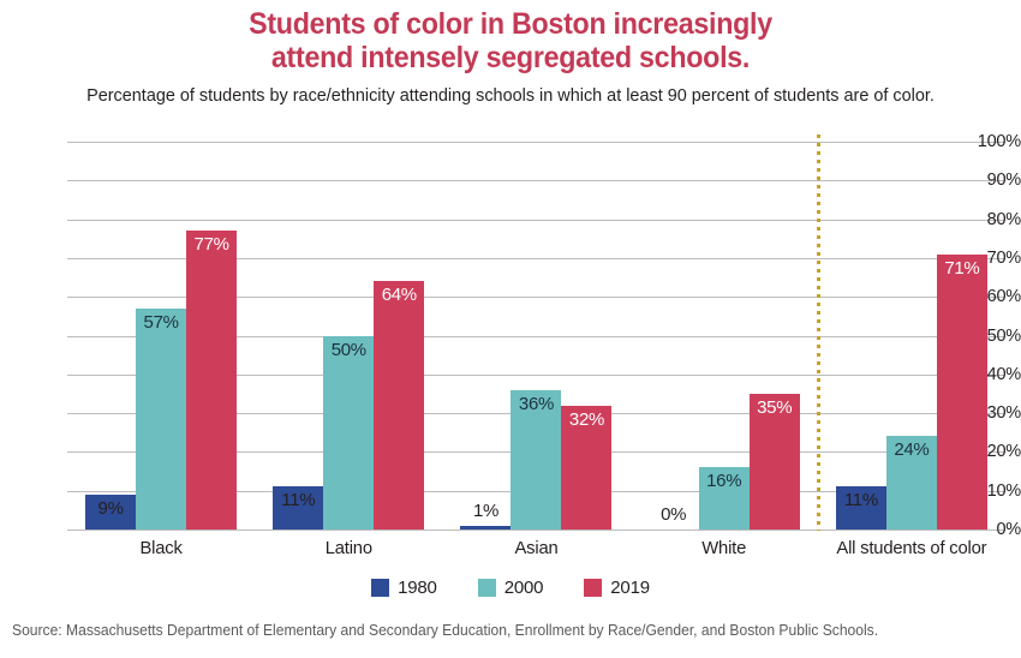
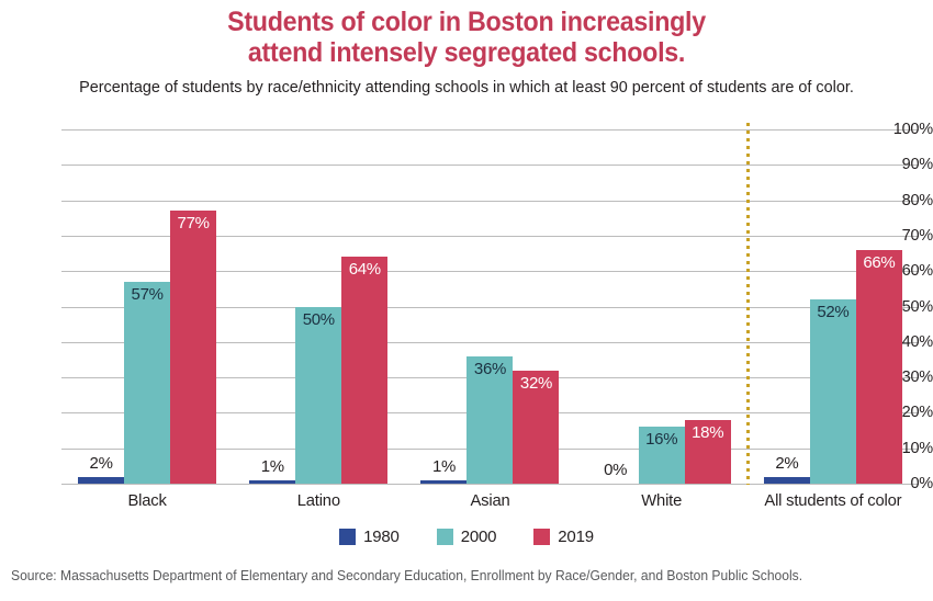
1980/Black: 9% -> 2%
1980/Latino: 11% -> 1%
2019/White: 35% -> 18%
1980/All students of color: 11% -> 2%
2000/All students of color: 24% -> 52%
2019/All students of color: 71% -> 66%
